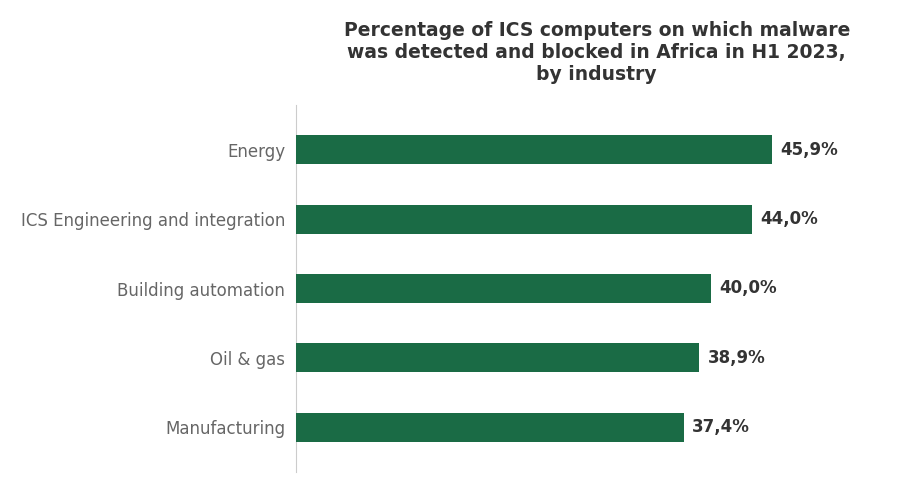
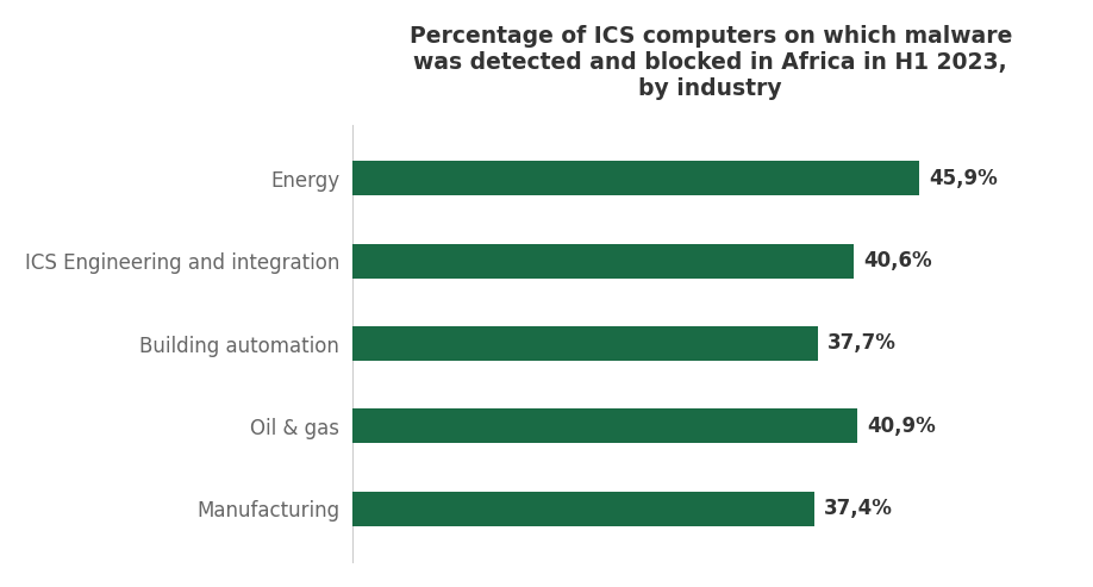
ICS Engineering and integration: 44,0% -> 40,6%
Building automation: 40,0% -> 37,7%
Oil & gas: 38,9% -> 40,9%
